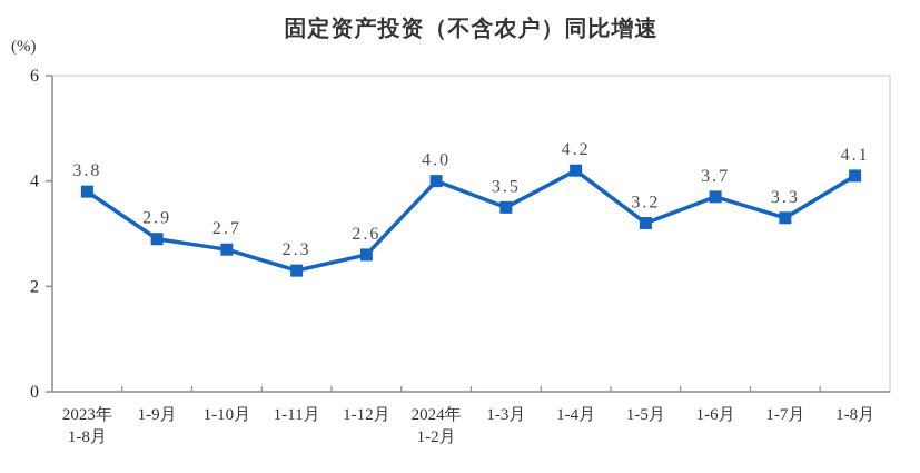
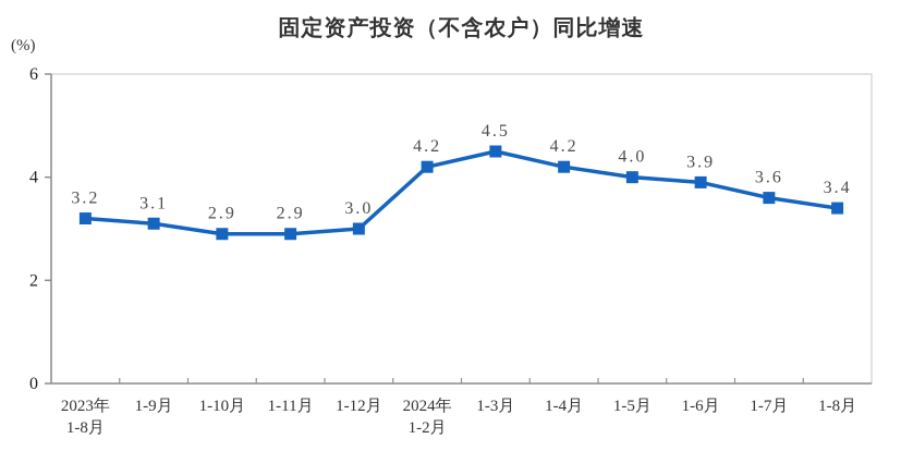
2023年 1-8月: 3.8 -> 3.2
1-9月: 2.9 -> 3.1
1-10月: 2.7 -> 2.9
1-11月: 2.3 -> 2.9
1-12月: 2.6 -> 3.0
2024年 1-2月: 4.0 -> 4.2
1-3月: 3.5 -> 4.5
1-5月: 3.2 -> 4.0
1-6月: 3.7 -> 3.9
1-7月: 3.3 -> 3.6
1-8月: 4.1 -> 3.4
